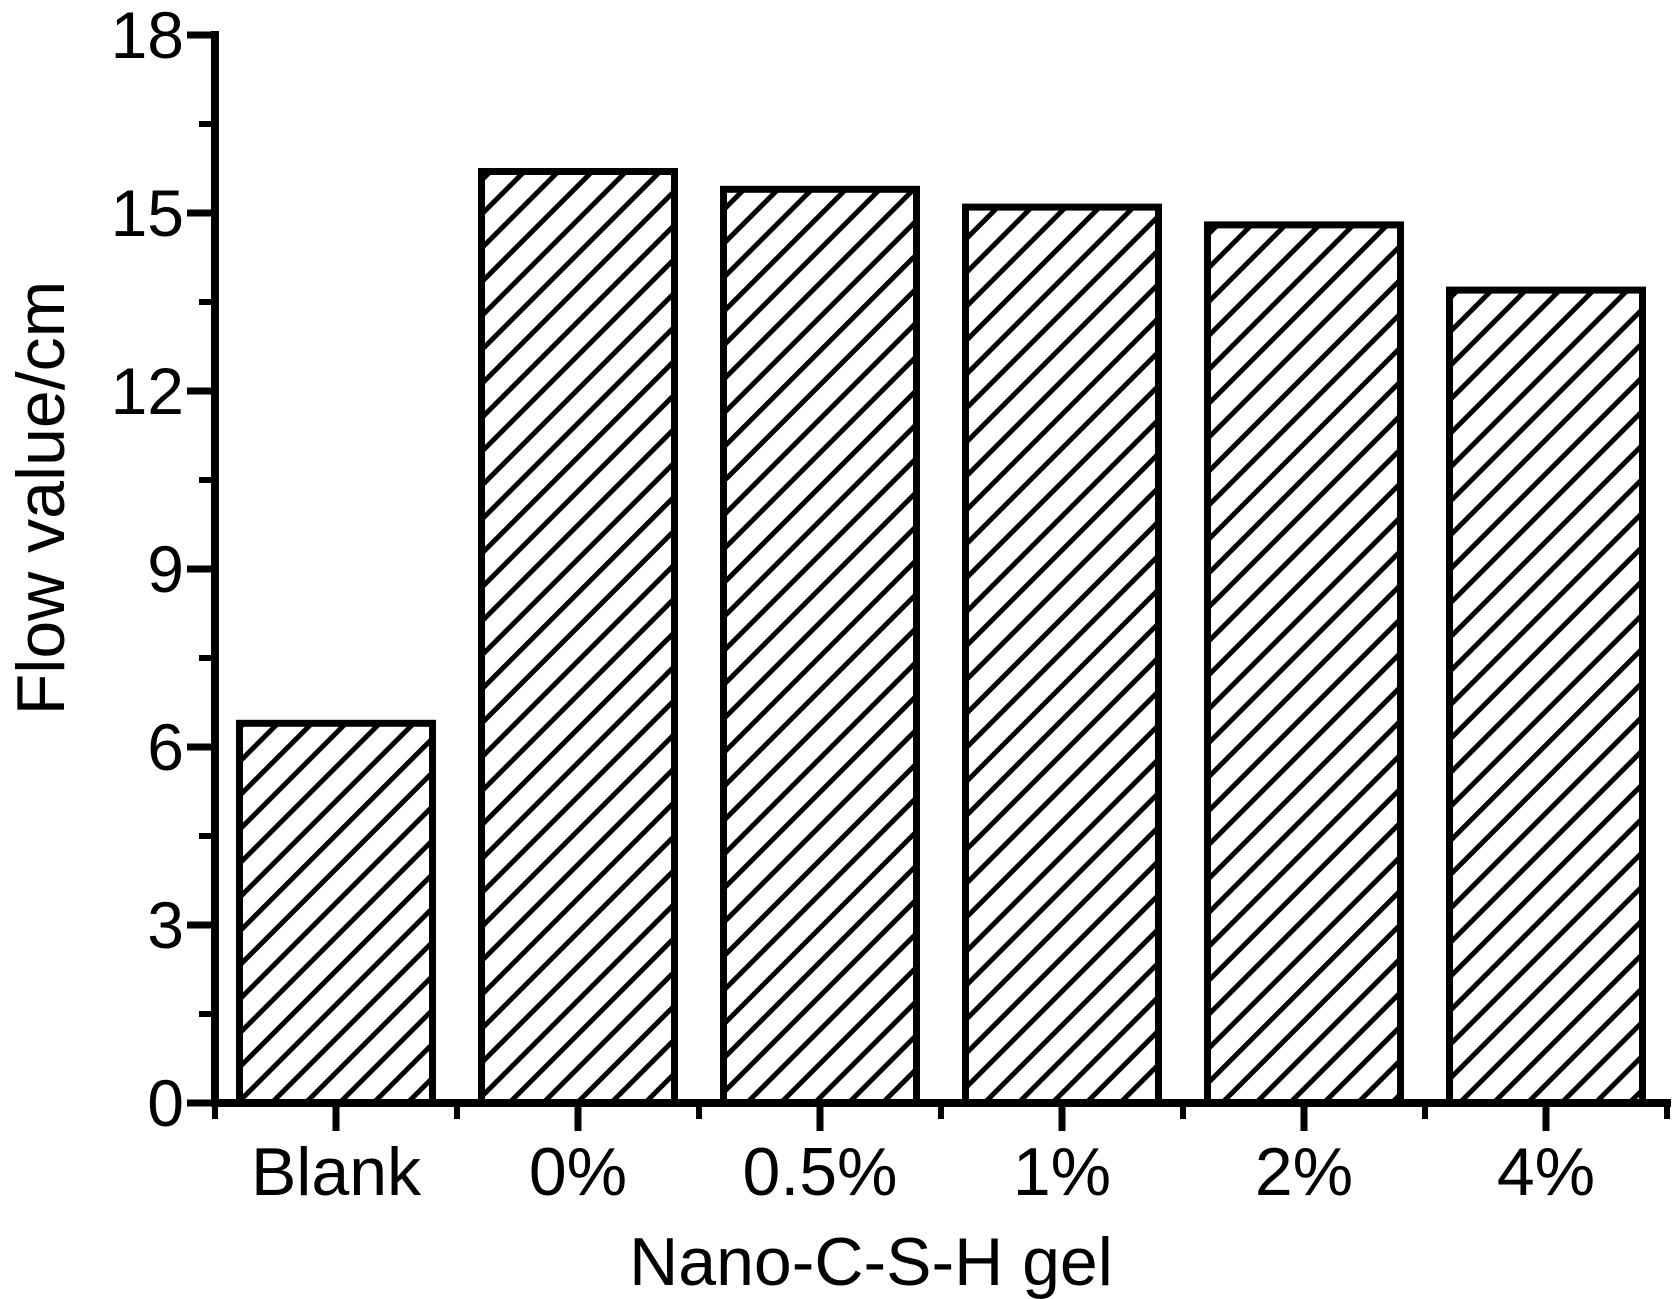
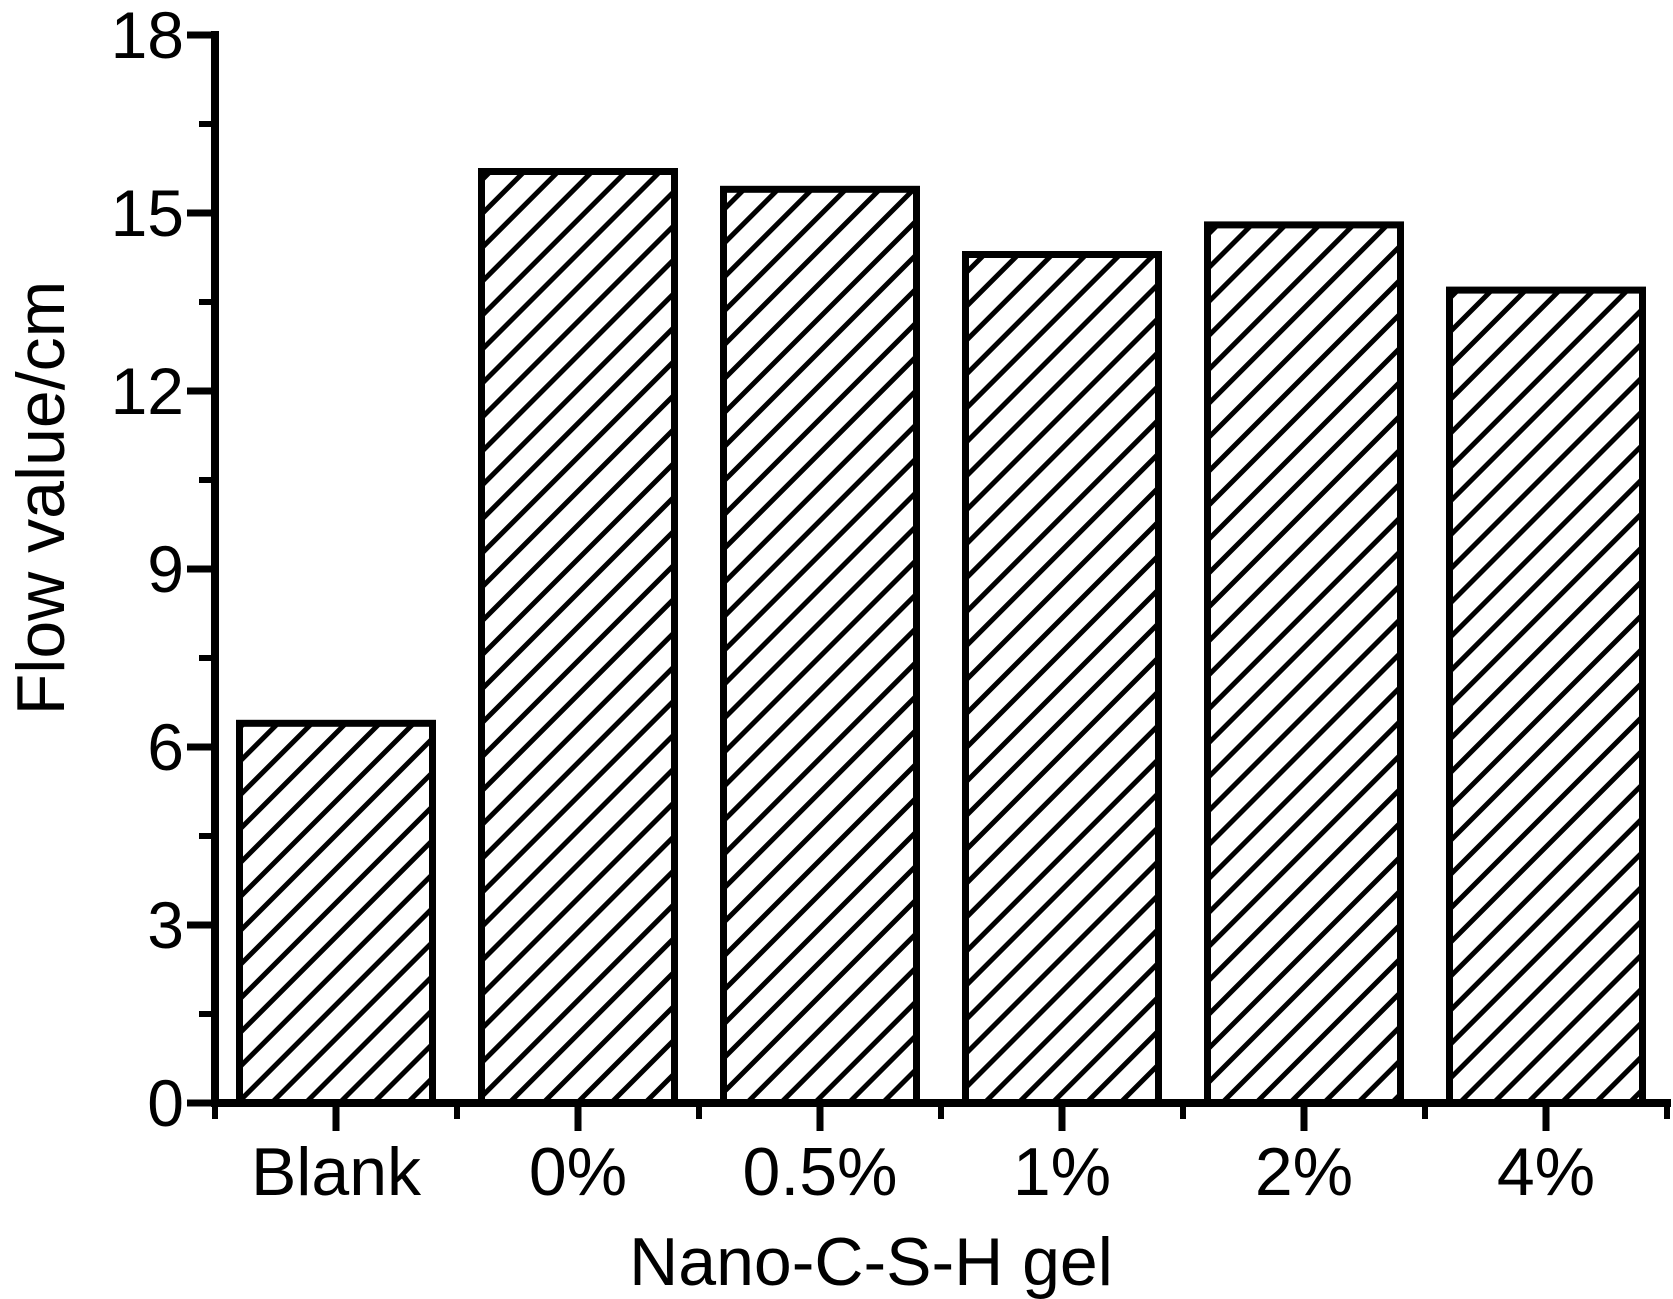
1%: 15.1 -> 14.3
